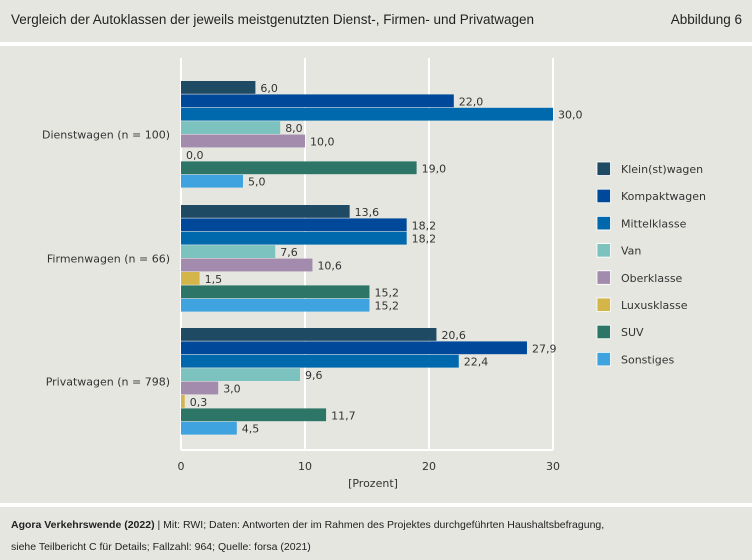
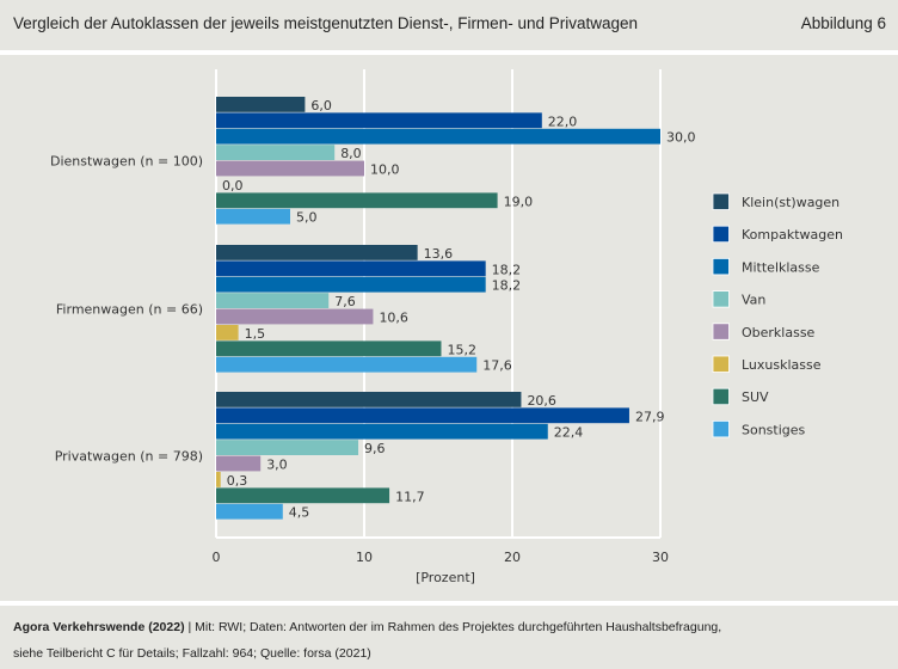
Sonstiges/Firmenwagen (n = 66): 15,2 -> 17,6
